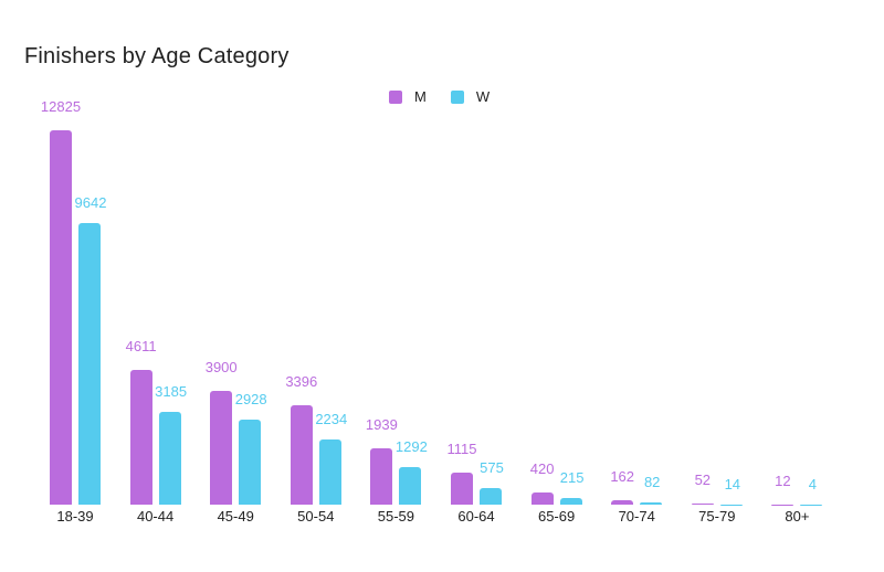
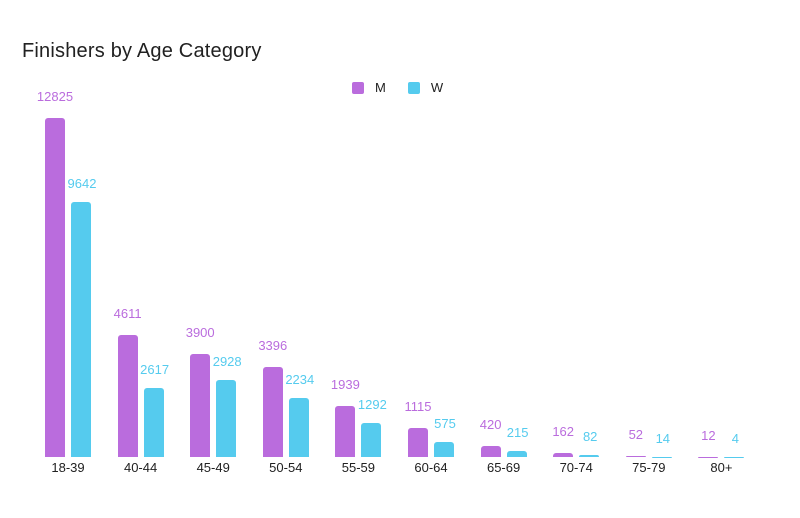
W/40-44: 3185 -> 2617
